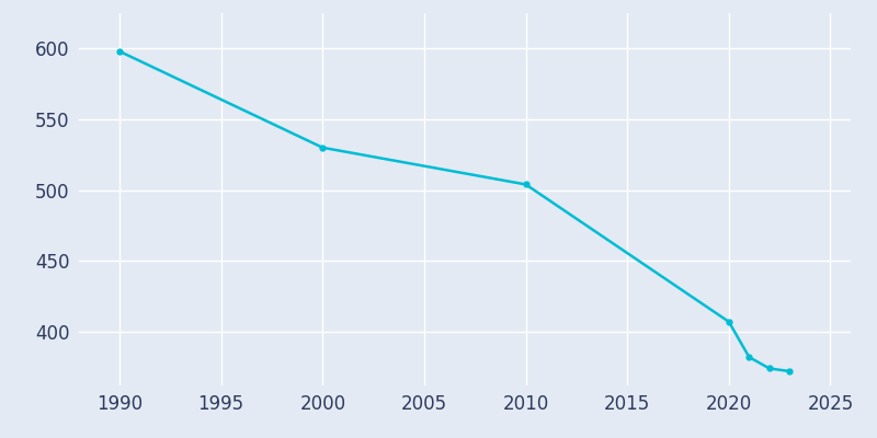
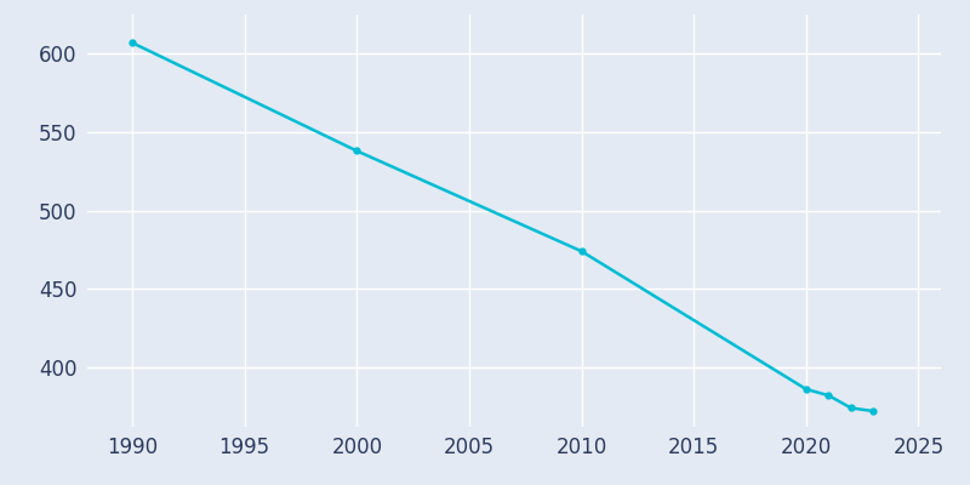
1990: 598 -> 607
2000: 530 -> 538
2010: 504 -> 474
2020: 407 -> 386
